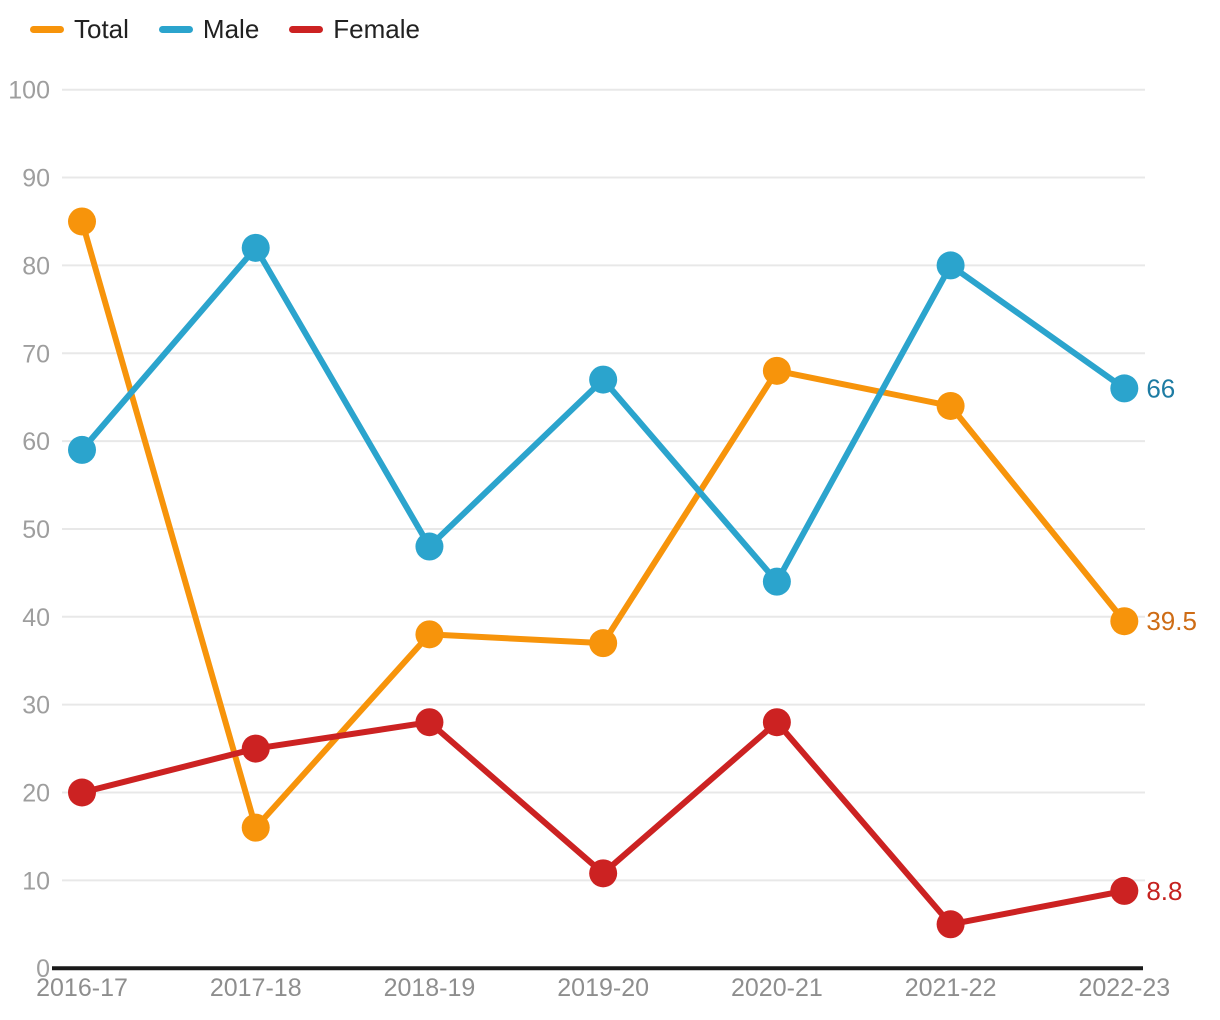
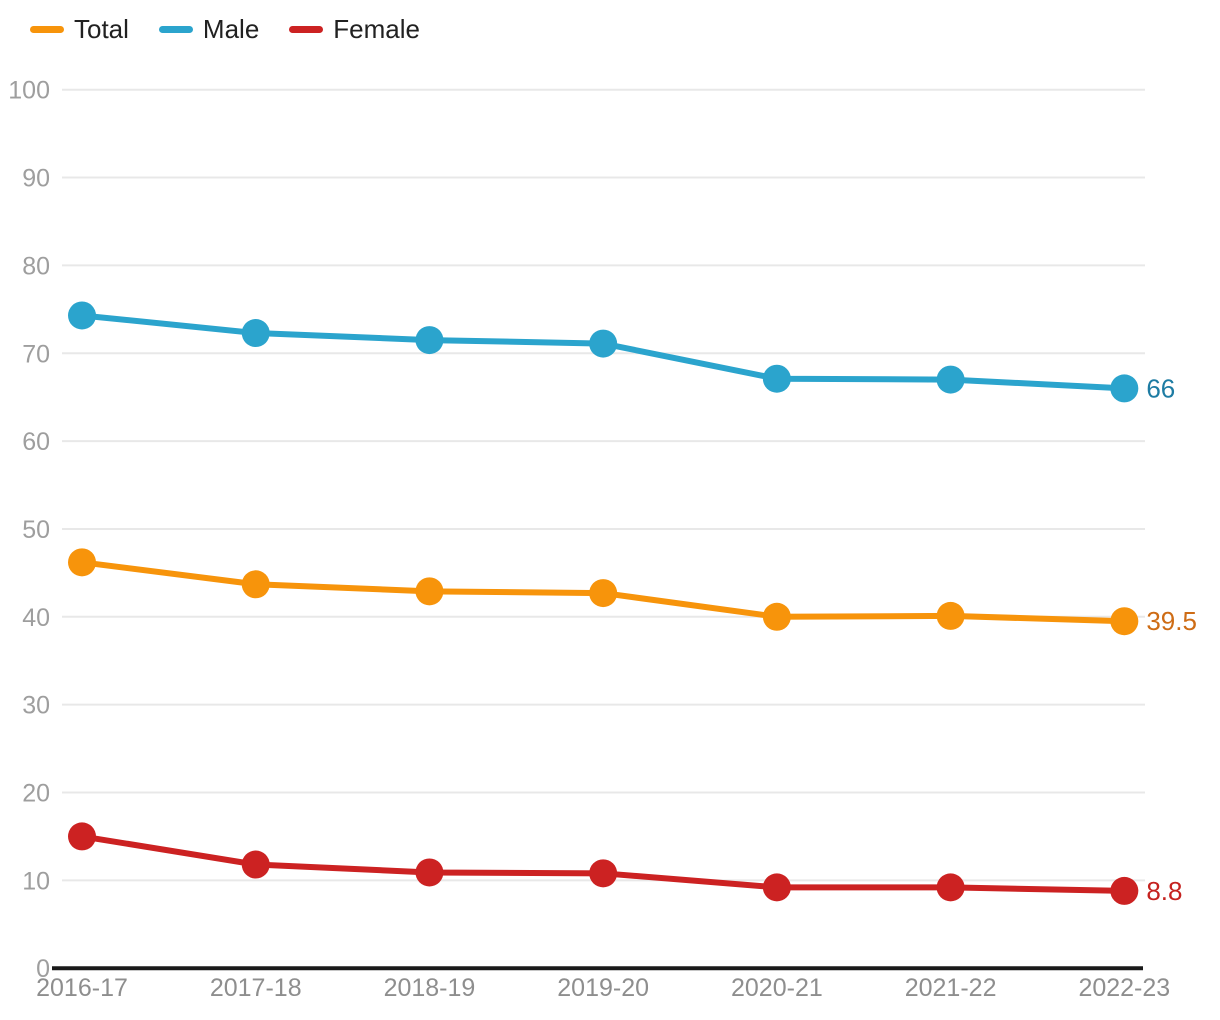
Total/2016-17: 85 -> 46
Male/2016-17: 59 -> 74
Female/2016-17: 20 -> 15
Total/2017-18: 16 -> 44
Male/2017-18: 82 -> 72
Female/2017-18: 25 -> 12
Total/2018-19: 38 -> 43
Male/2018-19: 48 -> 72
Female/2018-19: 28 -> 11
Total/2019-20: 37 -> 43
Male/2019-20: 67 -> 71
Total/2020-21: 68 -> 40
Male/2020-21: 44 -> 67
Female/2020-21: 28 -> 9
Total/2021-22: 64 -> 40
Male/2021-22: 80 -> 67
Female/2021-22: 5 -> 9
